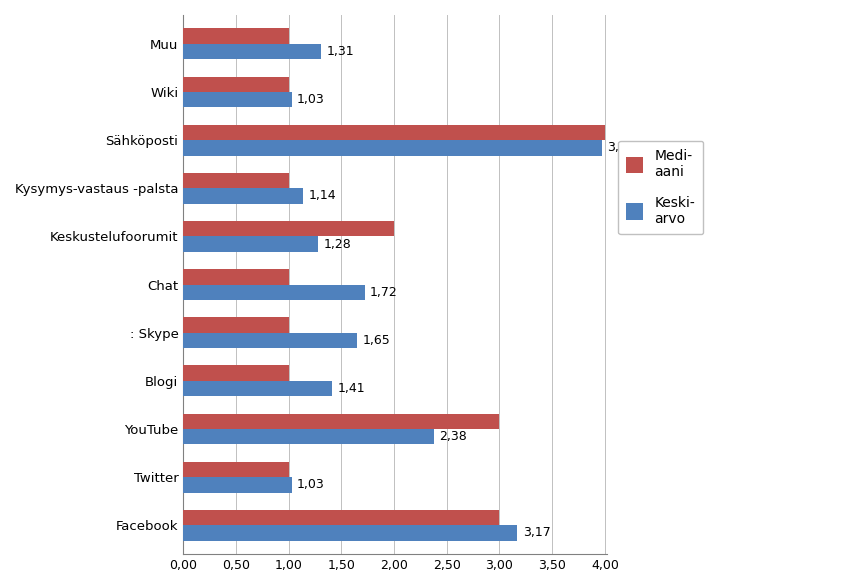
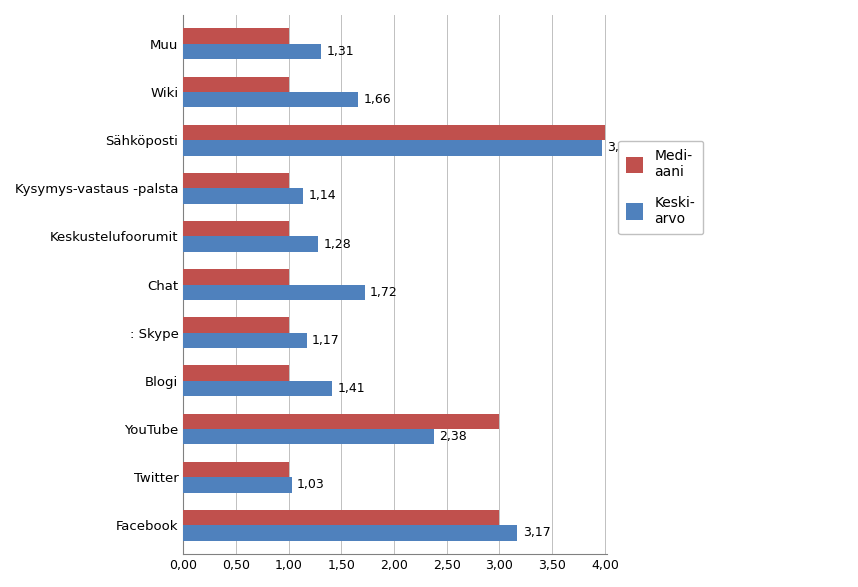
Keski- arvo/Wiki: 1,03 -> 1,66
Medi- aani/Keskustelufoorumit: 2 -> 1
Keski- arvo/: Skype: 1,65 -> 1,17
